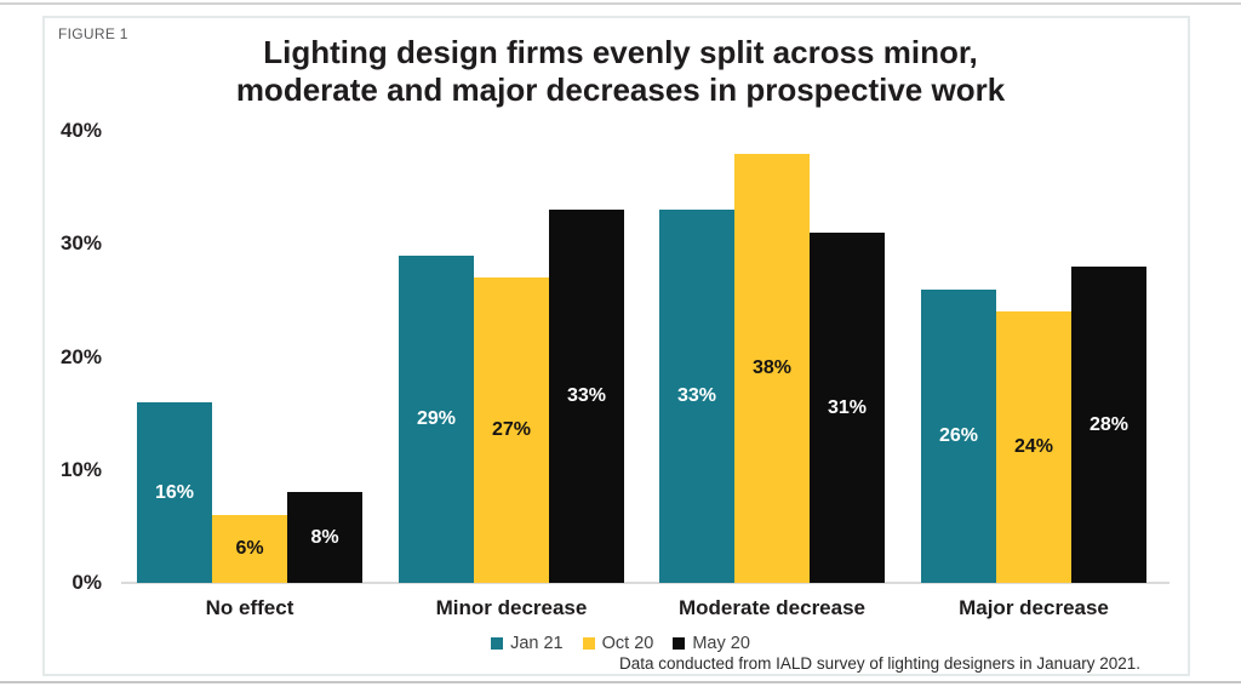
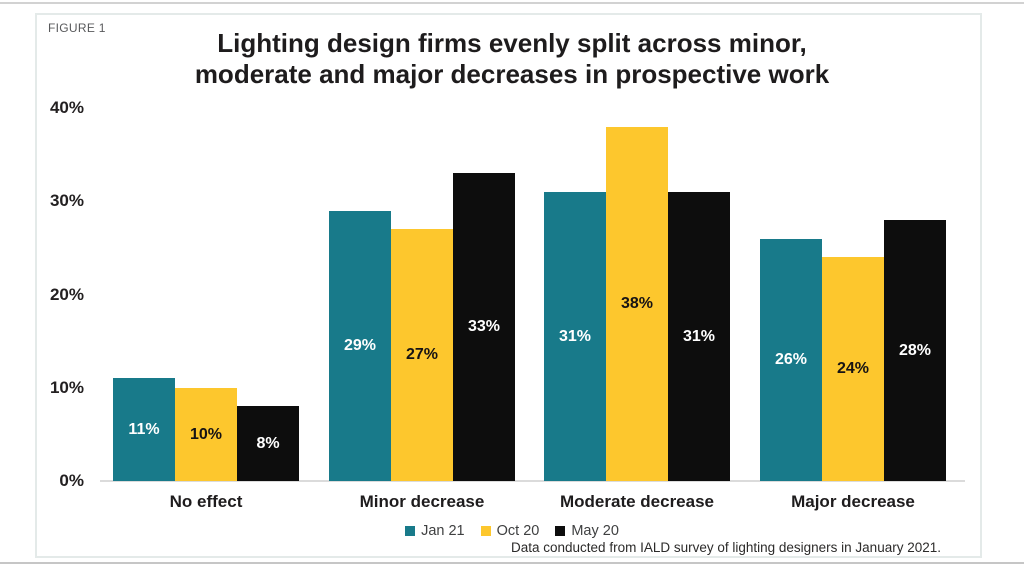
Jan 21/No effect: 16% -> 11%
Oct 20/No effect: 6% -> 10%
Jan 21/Moderate decrease: 33% -> 31%
